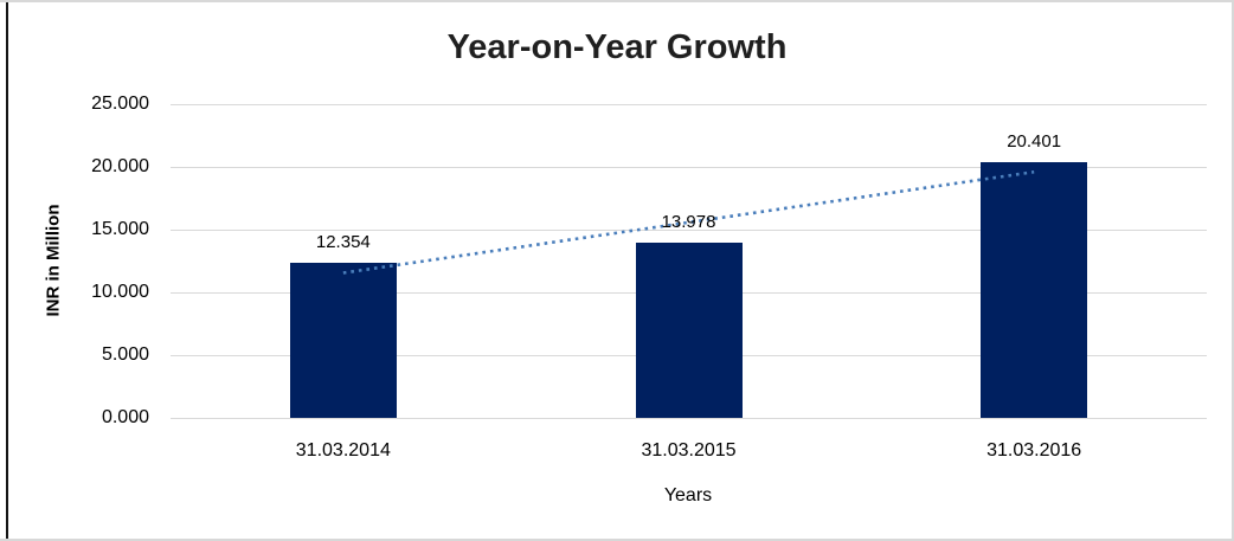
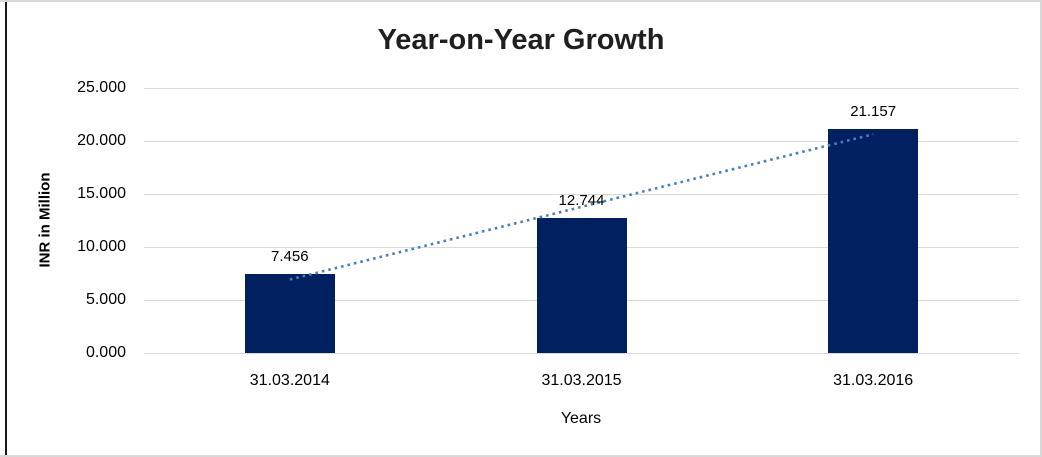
31.03.2014: 12.354 -> 7.456
31.03.2015: 13.978 -> 12.744
31.03.2016: 20.401 -> 21.157
